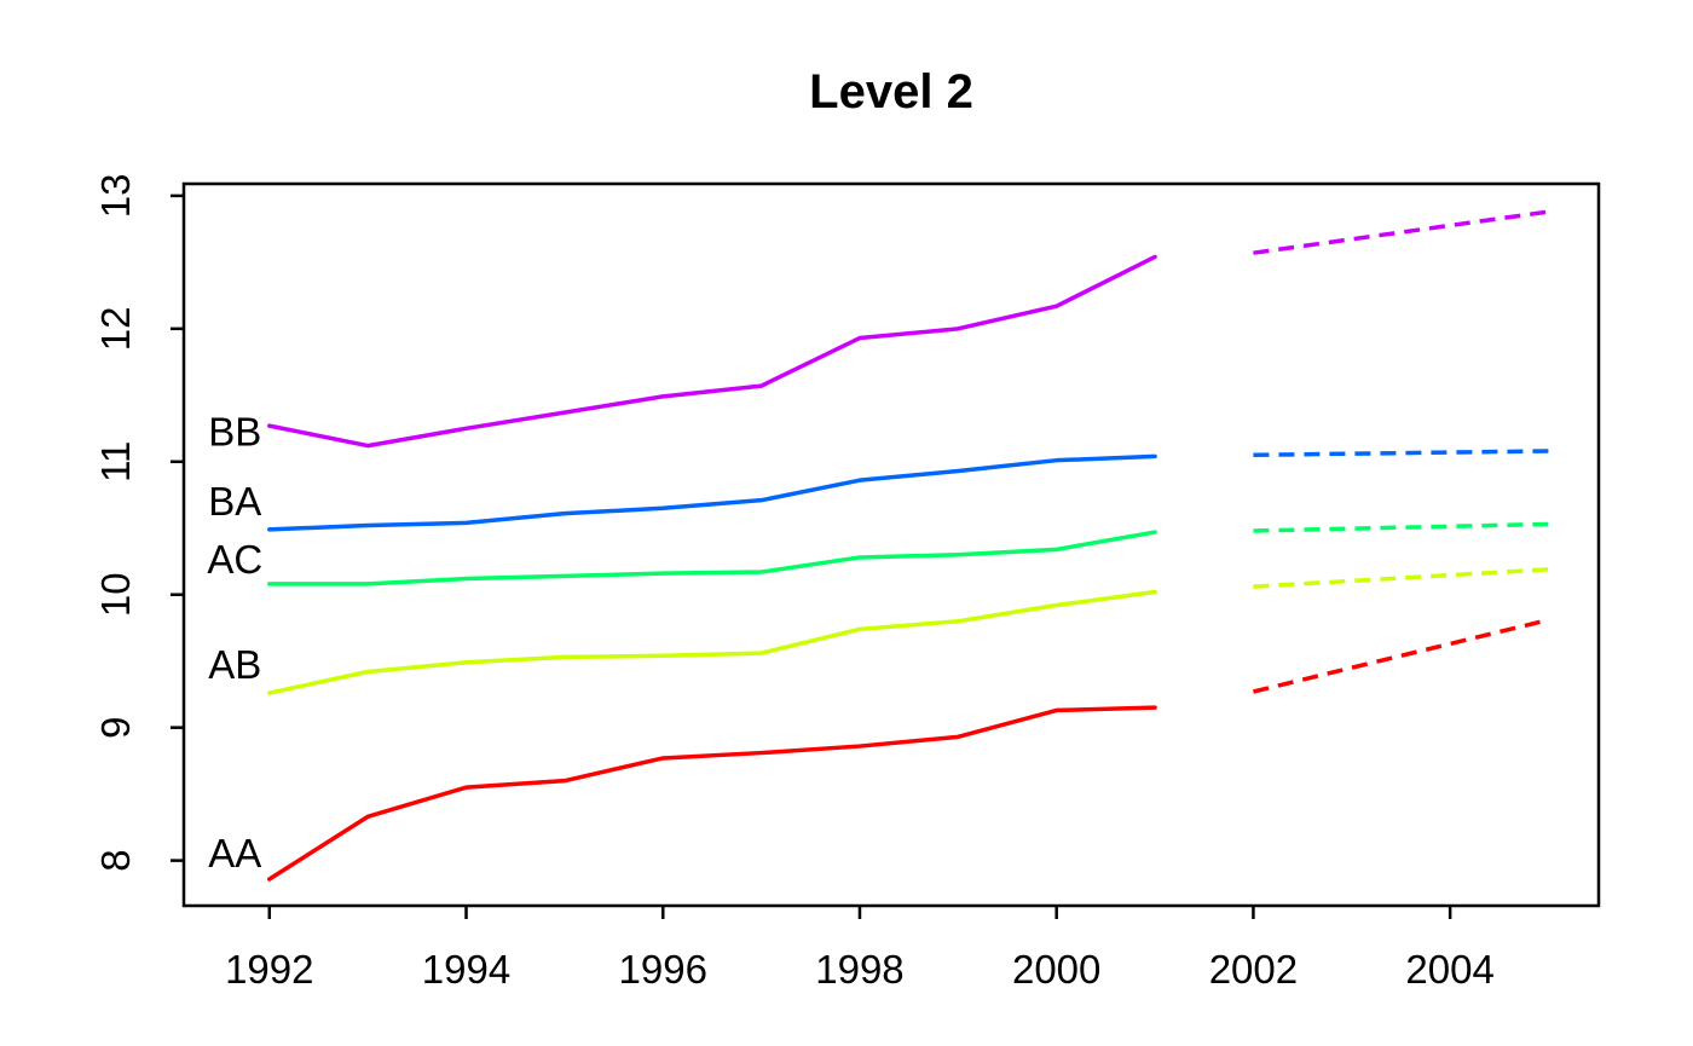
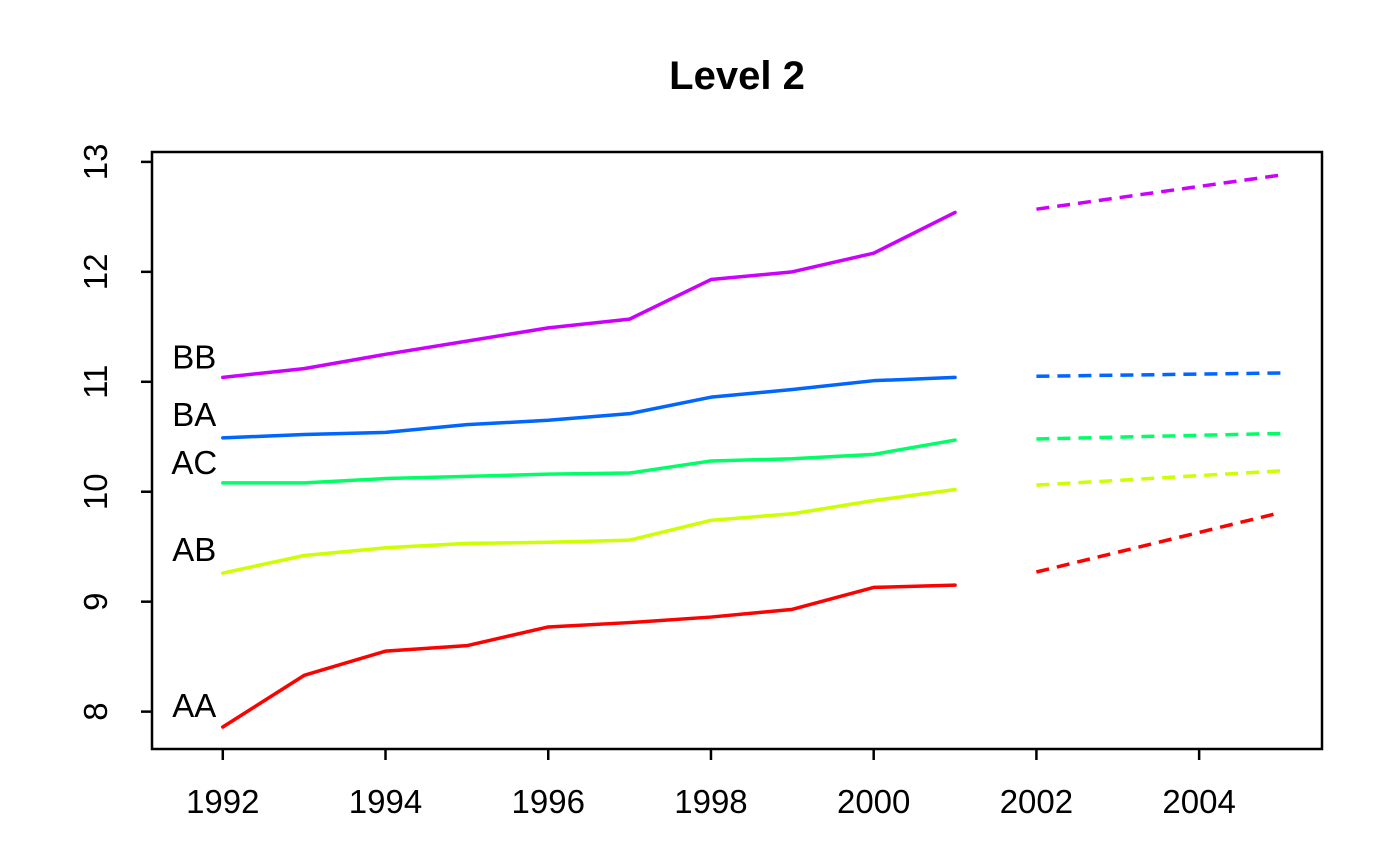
BB/1992: 11.27 -> 11.04
